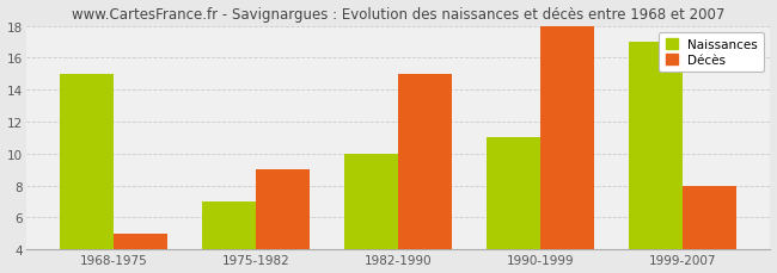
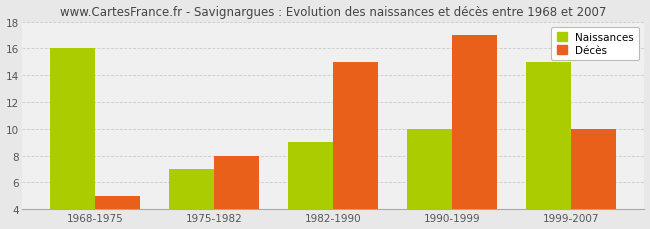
Naissances/1968-1975: 15 -> 16
Décès/1975-1982: 9 -> 8
Naissances/1982-1990: 10 -> 9
Naissances/1990-1999: 11 -> 10
Décès/1990-1999: 18 -> 17
Naissances/1999-2007: 17 -> 15
Décès/1999-2007: 8 -> 10
